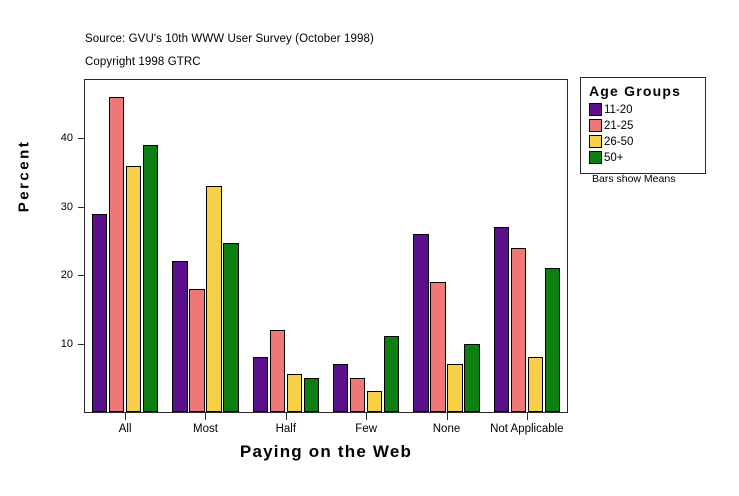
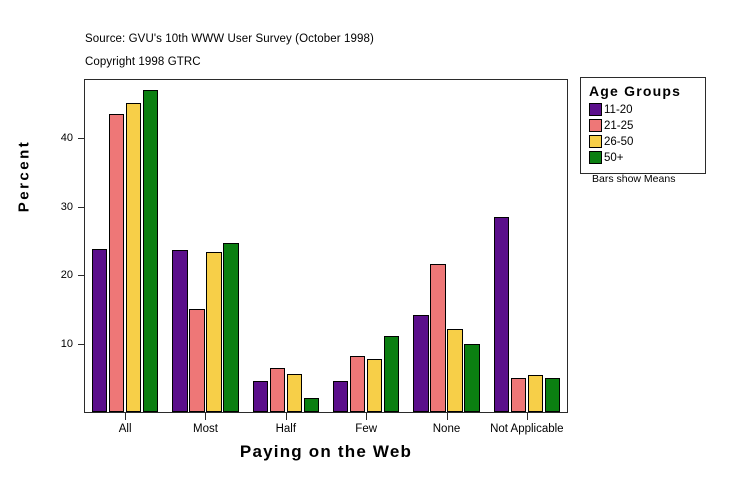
11-20/All: 29 -> 24
21-25/All: 46 -> 44
26-50/All: 36 -> 45
50+/All: 39 -> 47
11-20/Most: 22 -> 24
21-25/Most: 18 -> 15
26-50/Most: 33 -> 23
11-20/Half: 8 -> 5
21-25/Half: 12 -> 6
50+/Half: 5 -> 2
11-20/Few: 7 -> 5
21-25/Few: 5 -> 8
26-50/Few: 3 -> 8
11-20/None: 26 -> 14
21-25/None: 19 -> 22
26-50/None: 7 -> 12
11-20/Not Applicable: 27 -> 28
21-25/Not Applicable: 24 -> 5
26-50/Not Applicable: 8 -> 5
50+/Not Applicable: 21 -> 5
